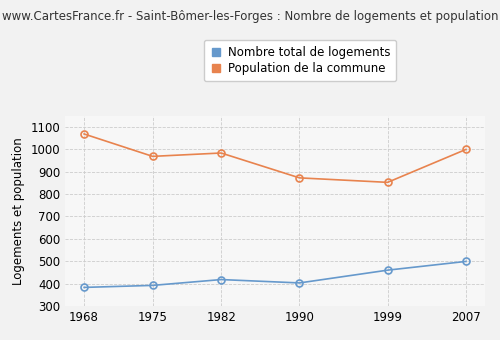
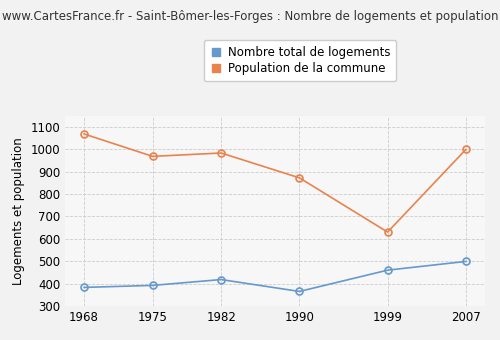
Nombre total de logements/1990: 403 -> 365
Population de la commune/1999: 852 -> 630
